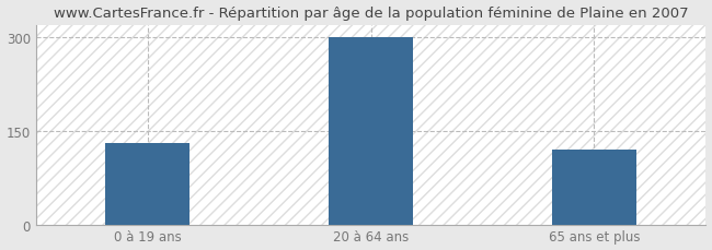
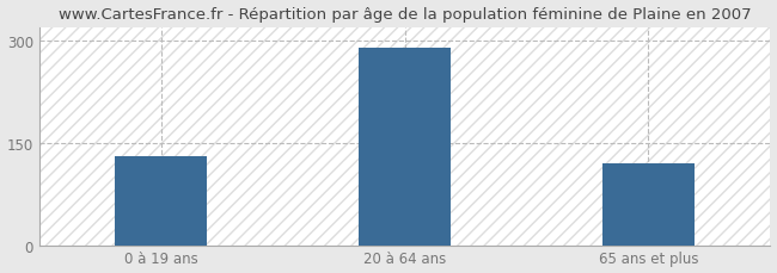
20 à 64 ans: 300 -> 290
